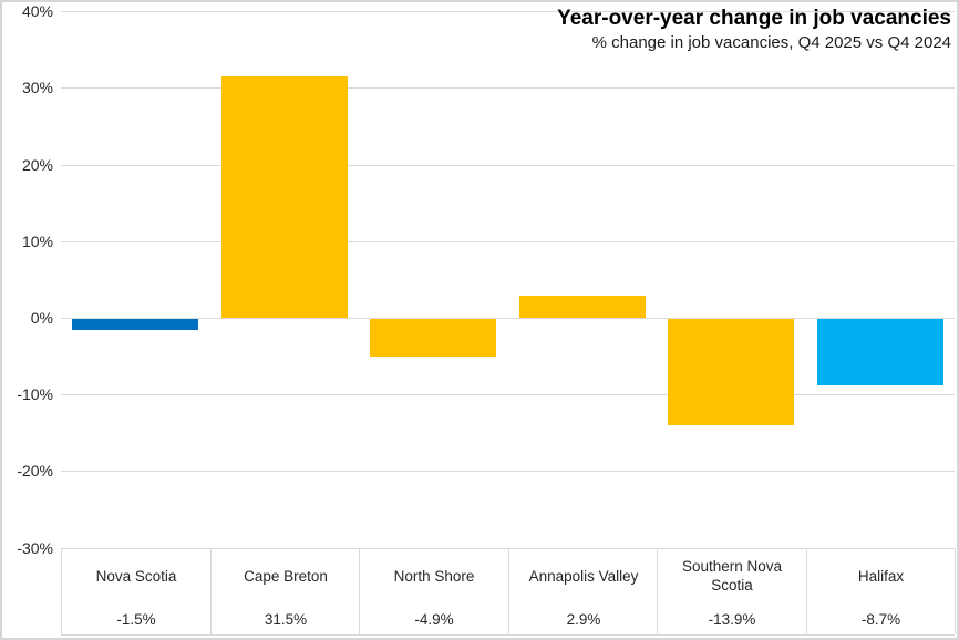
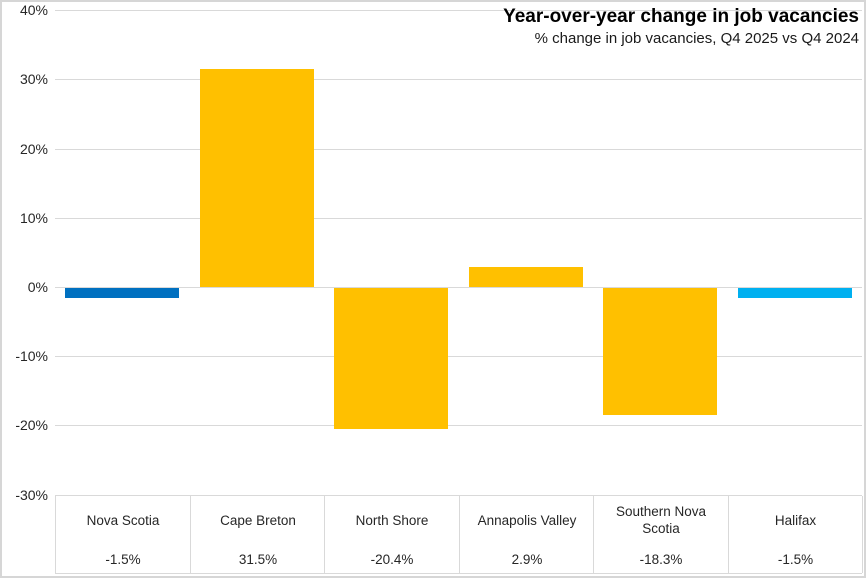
North Shore: -4.9% -> -20.4%
Southern Nova Scotia: -13.9% -> -18.3%
Halifax: -8.7% -> -1.5%
